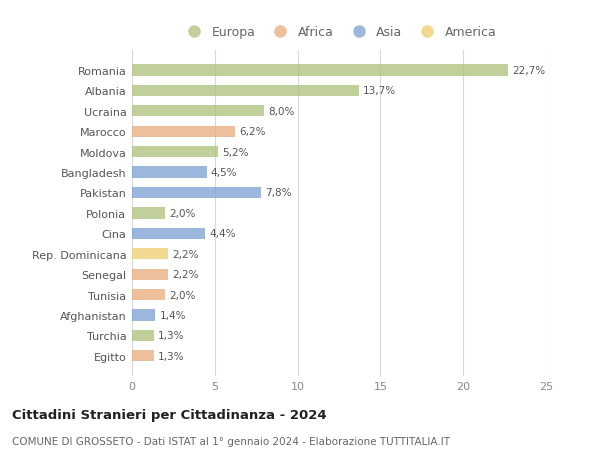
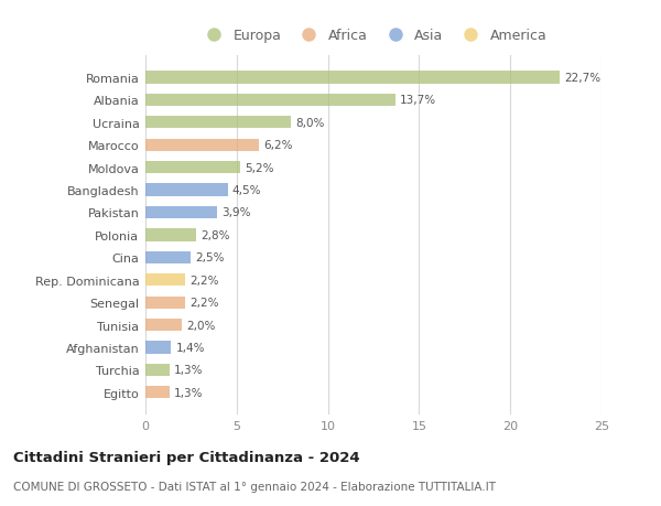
Pakistan: 7,8% -> 3,9%
Polonia: 2,0% -> 2,8%
Cina: 4,4% -> 2,5%
